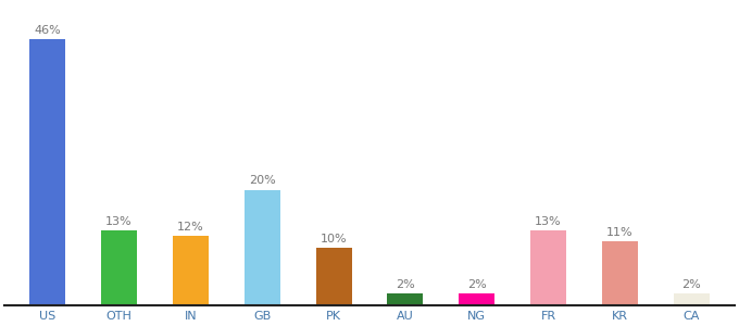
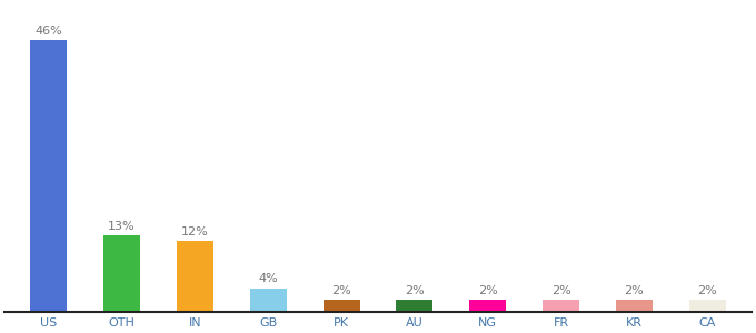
GB: 20% -> 4%
PK: 10% -> 2%
FR: 13% -> 2%
KR: 11% -> 2%
